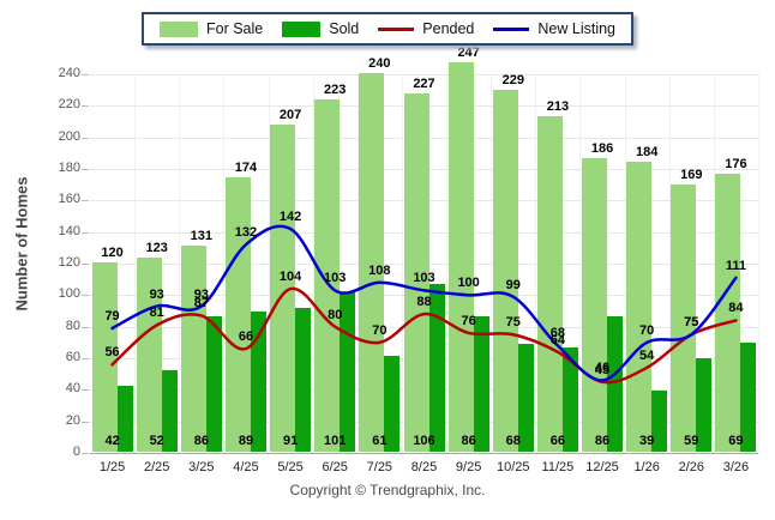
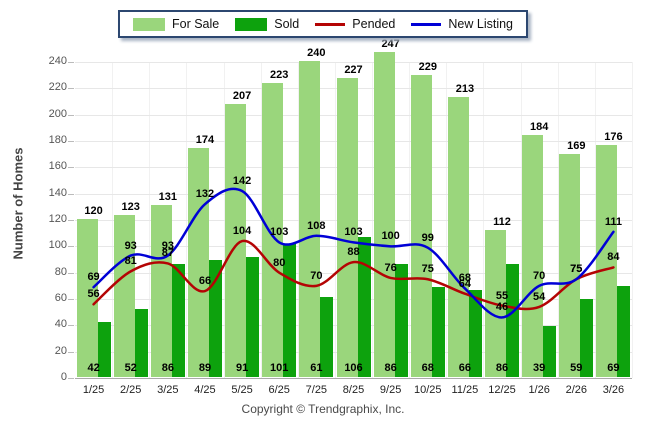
New Listing/1/25: 79 -> 69
For Sale/12/25: 186 -> 112
Pended/12/25: 45 -> 55
